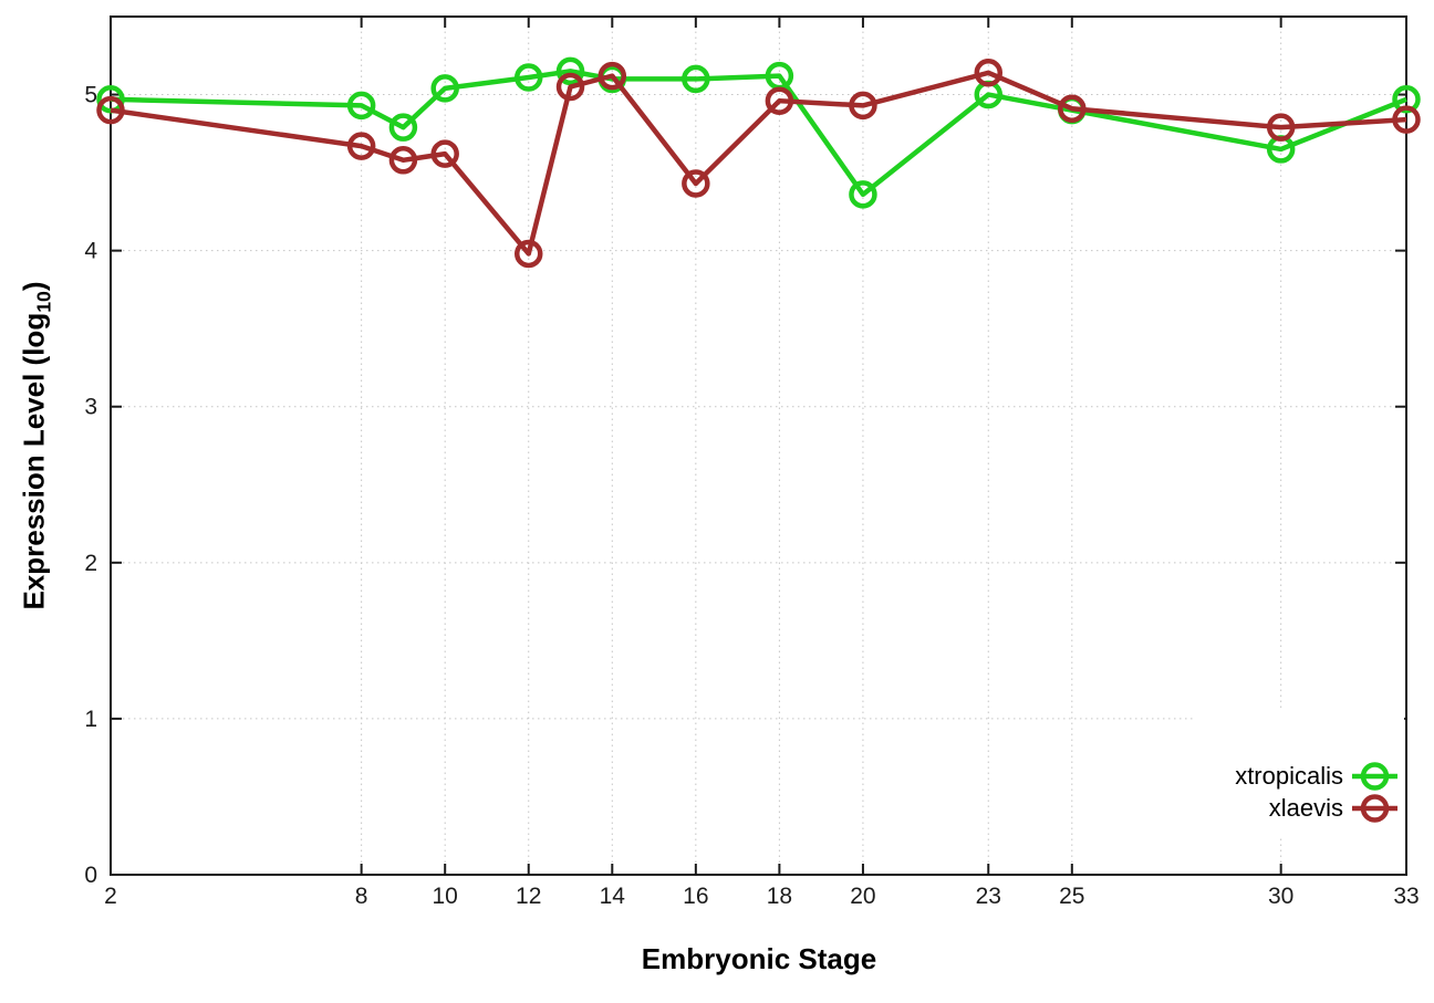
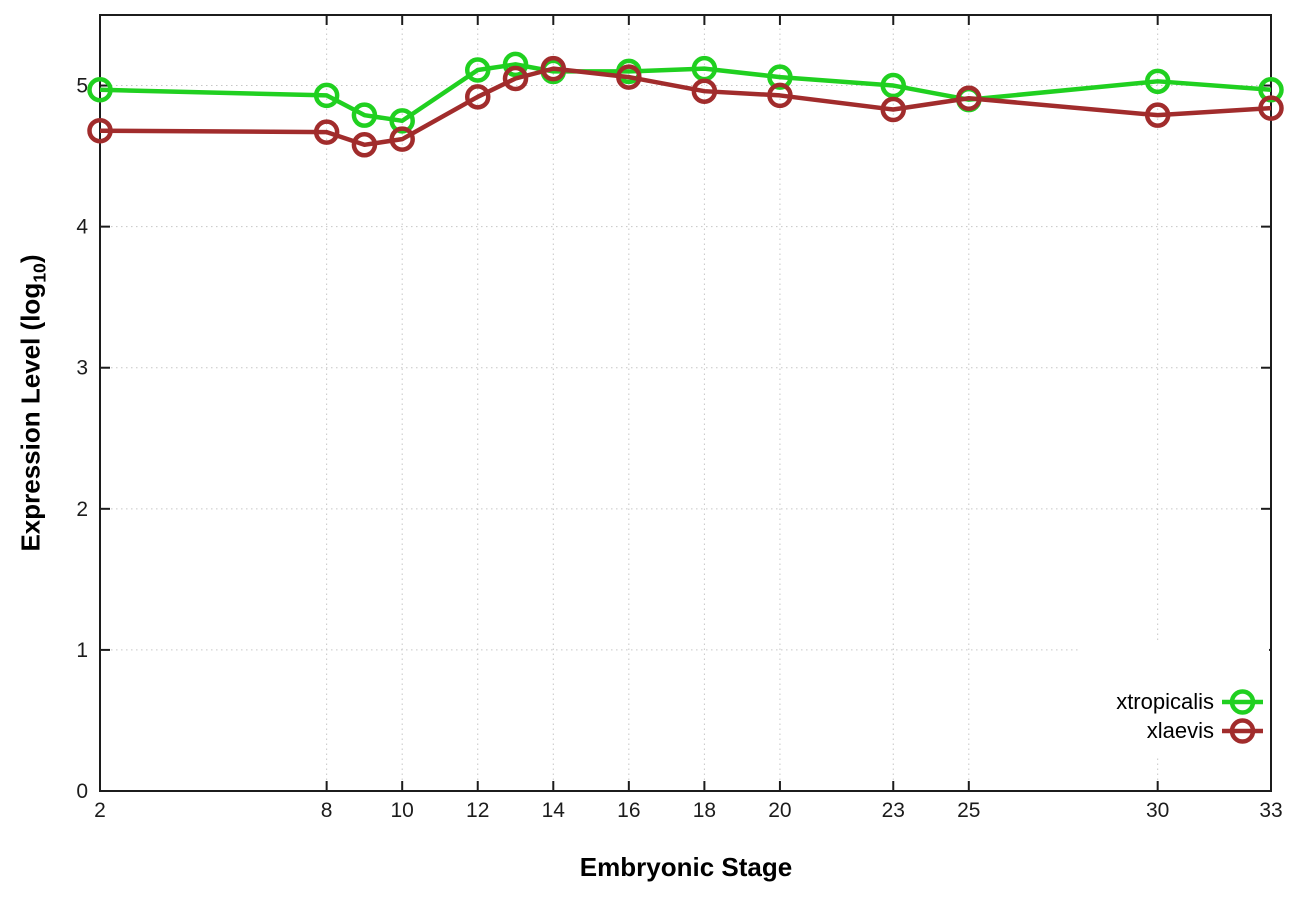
xlaevis/2: 4.90 -> 4.68
xtropicalis/10: 5.04 -> 4.75
xlaevis/12: 3.98 -> 4.92
xlaevis/16: 4.43 -> 5.06
xtropicalis/20: 4.36 -> 5.06
xlaevis/23: 5.14 -> 4.83
xtropicalis/30: 4.65 -> 5.03
